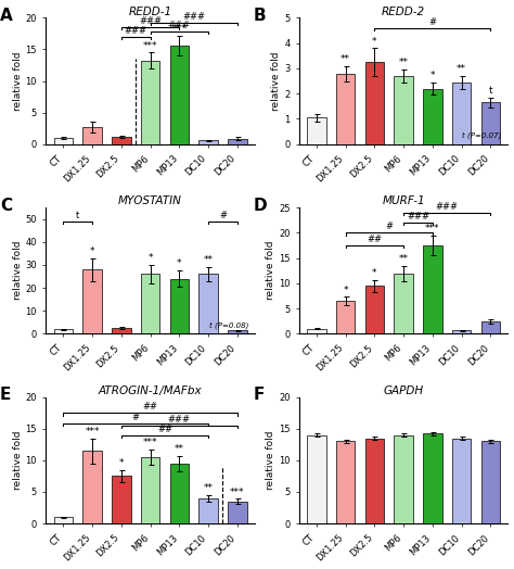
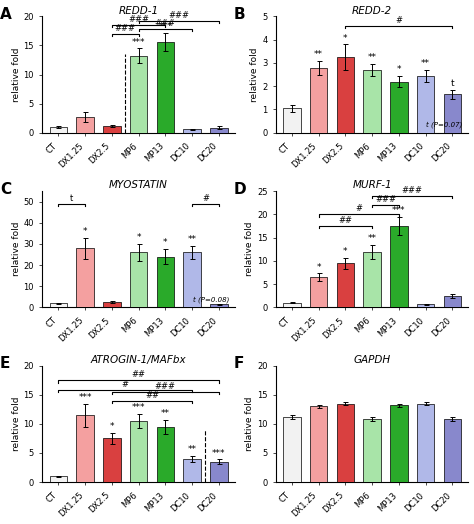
GAPDH/CT: 14.0 -> 11.2
GAPDH/MP6: 14.0 -> 10.8
GAPDH/MP13: 14.2 -> 13.2
GAPDH/DC20: 13.0 -> 10.8
